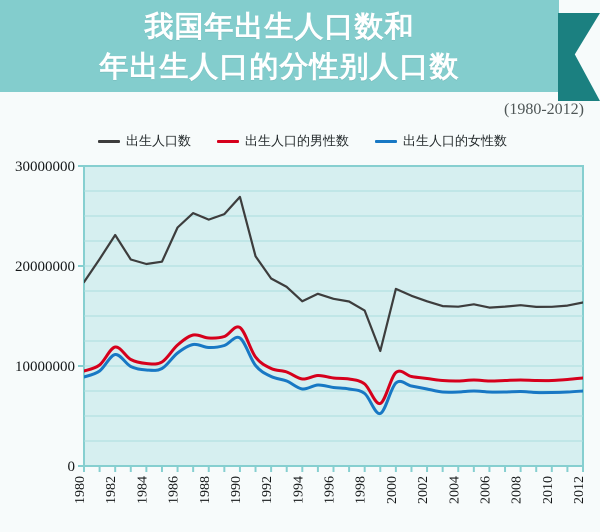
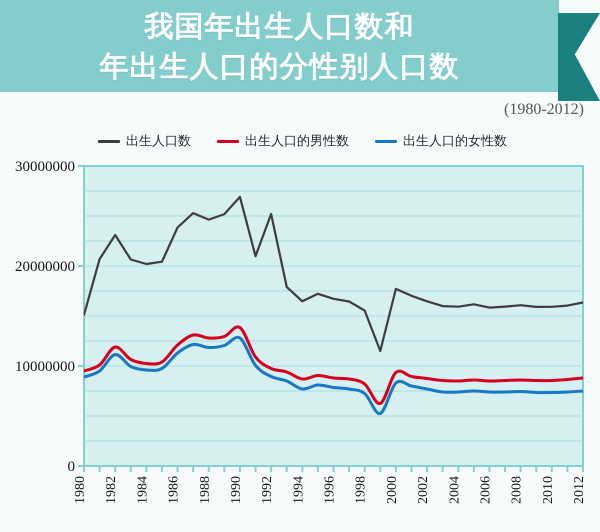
出生人口数/1980: 18400000 -> 15100000
出生人口数/1992: 18800000 -> 25200000
